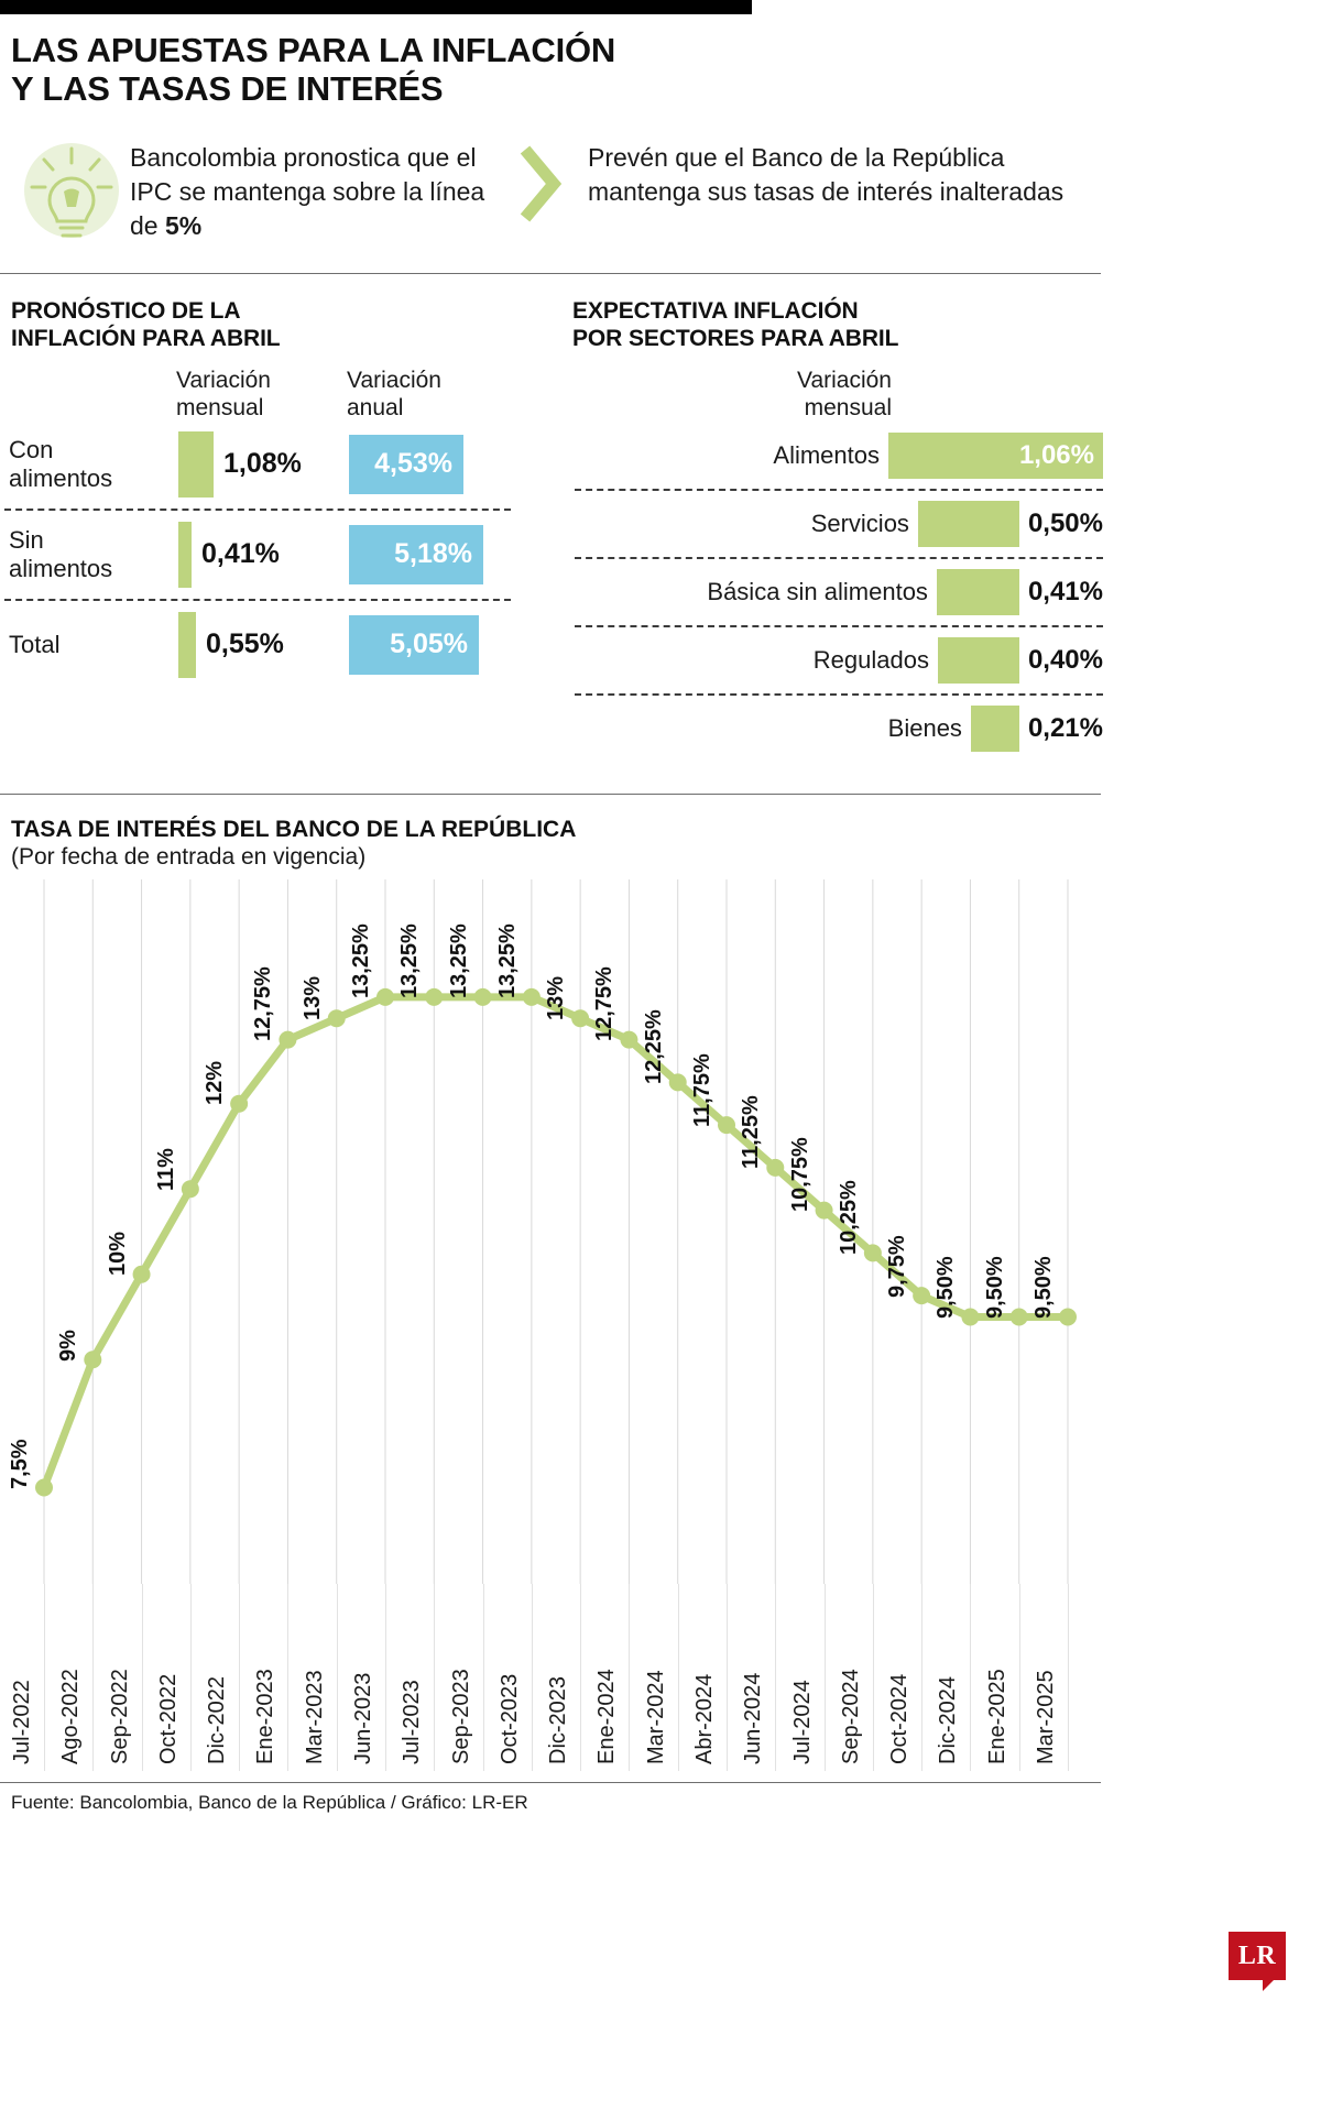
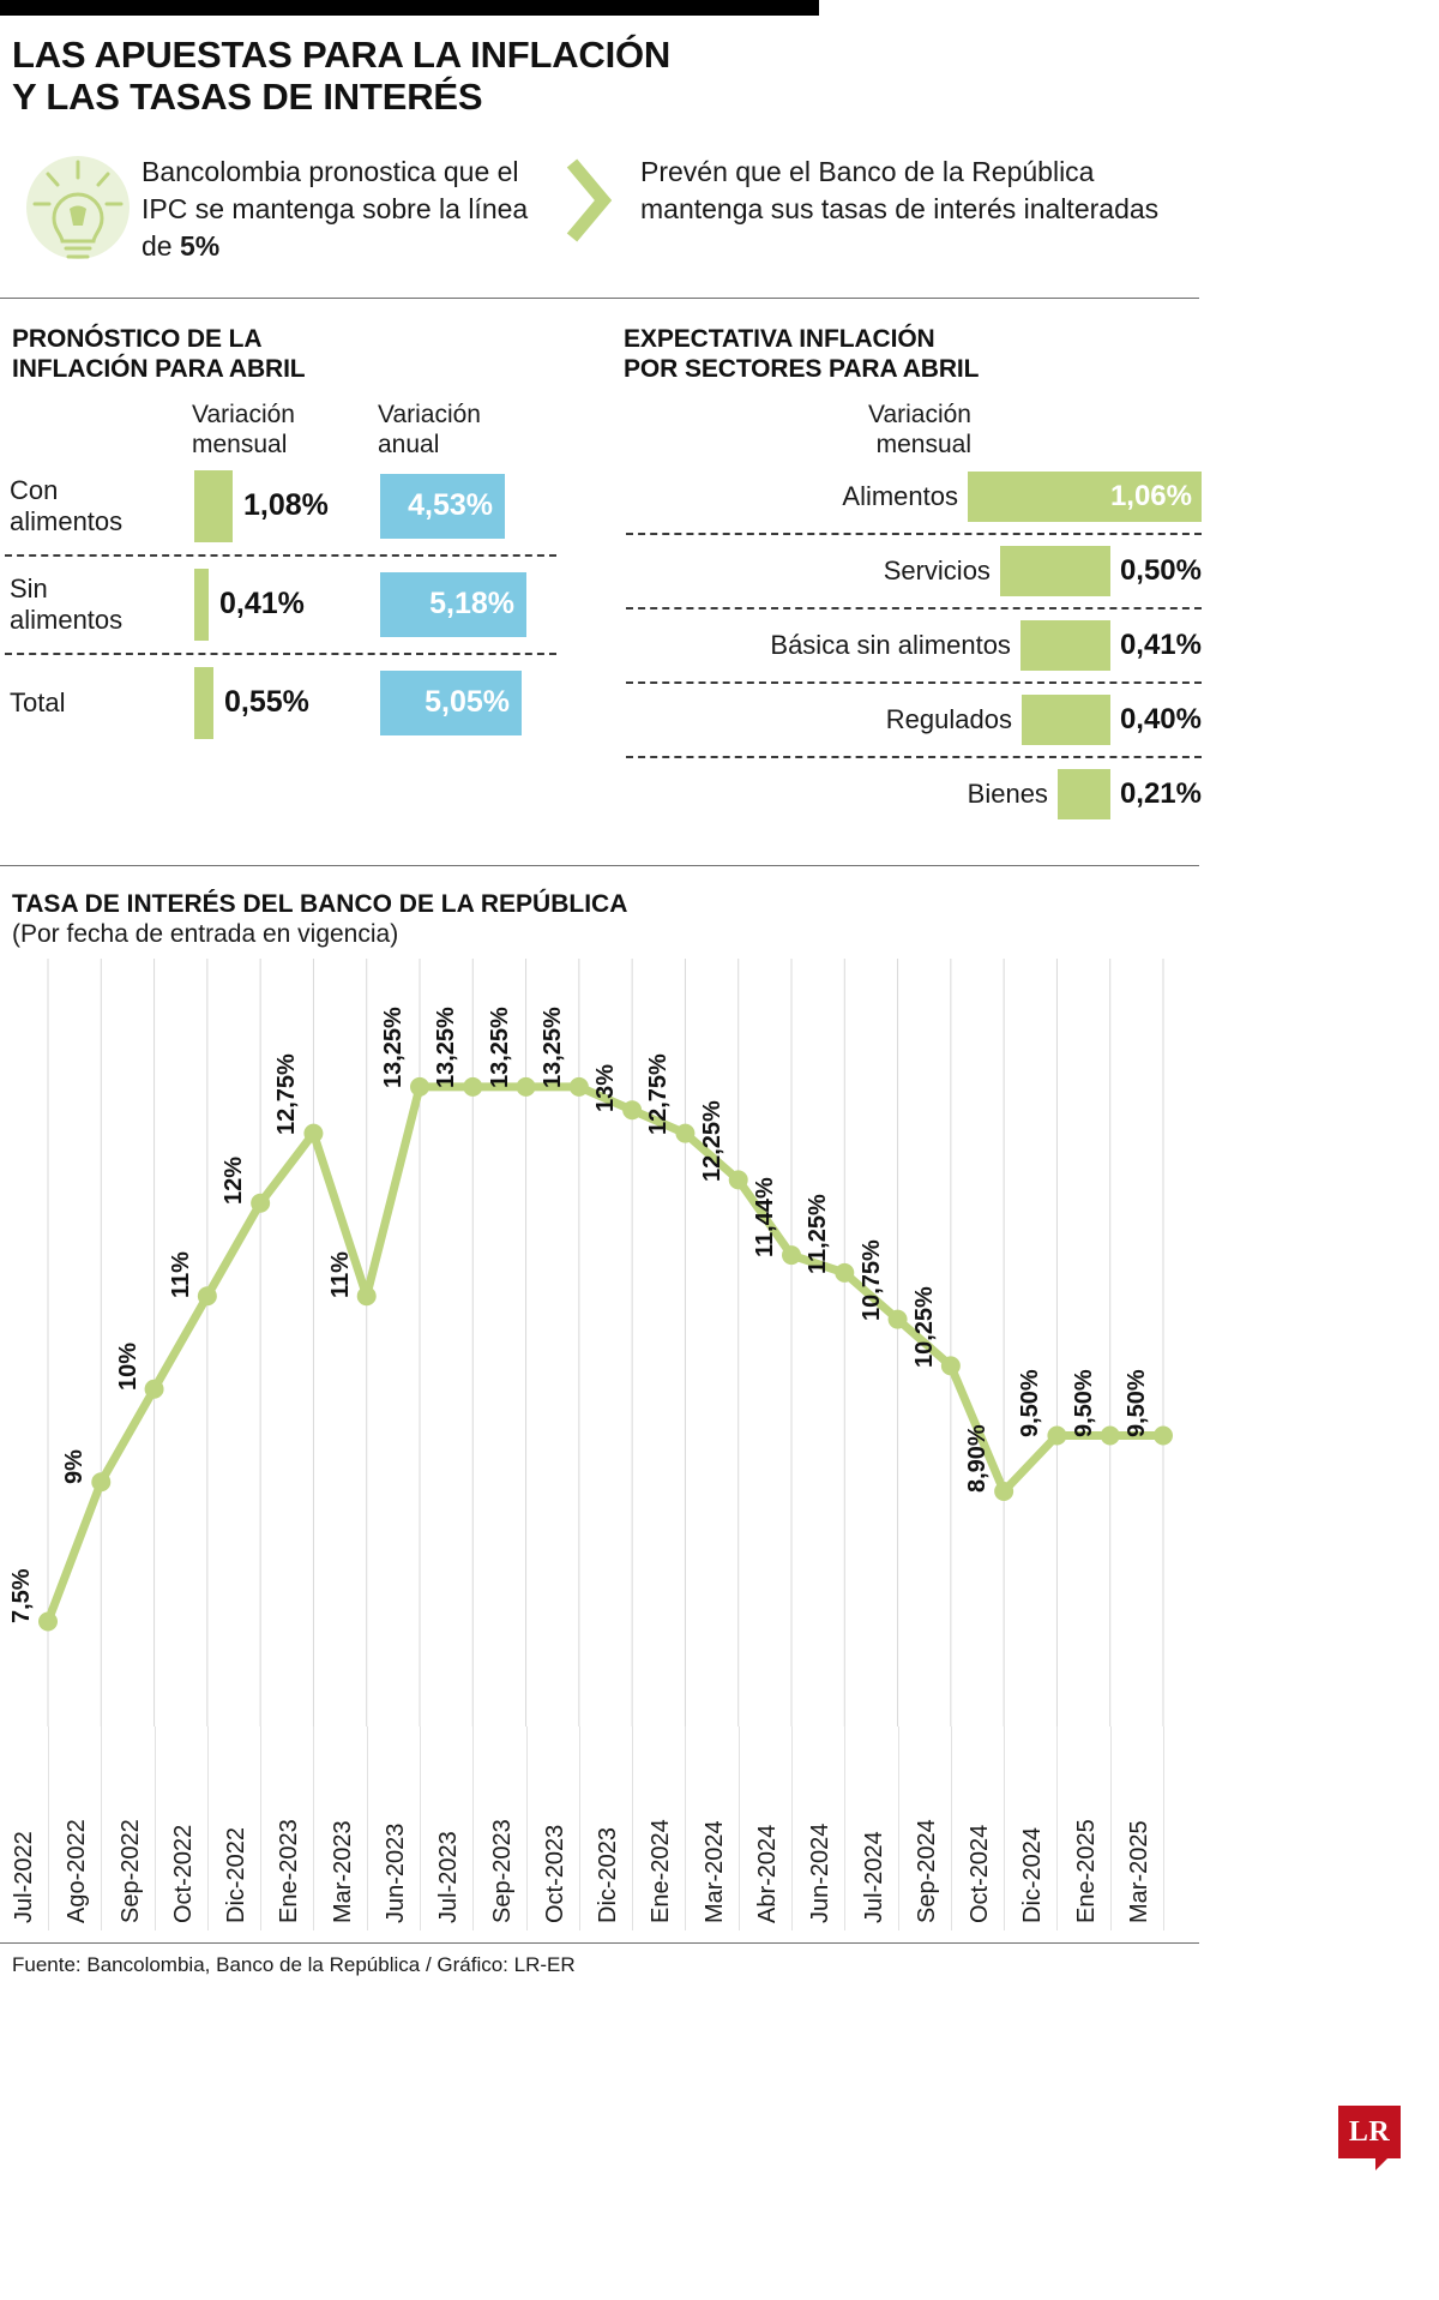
Mar-2023: 13% -> 11%
Abr-2024: 11,75% -> 11,44%
Oct-2024: 9,75% -> 8,90%
